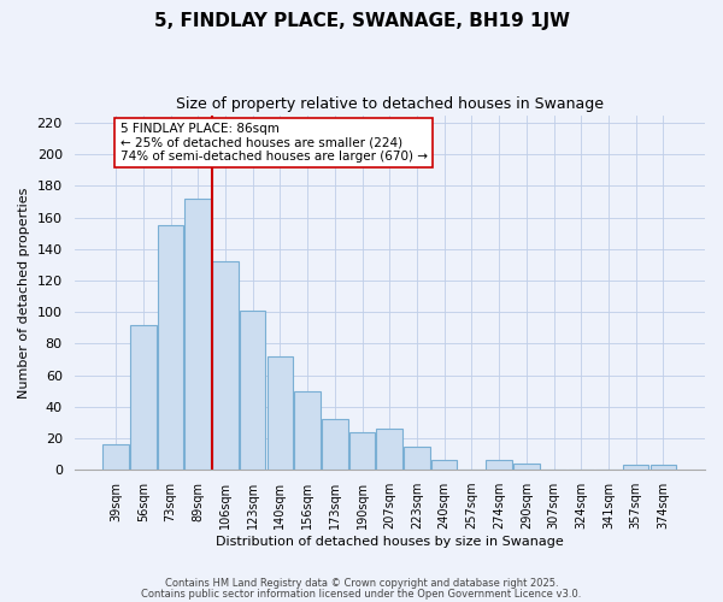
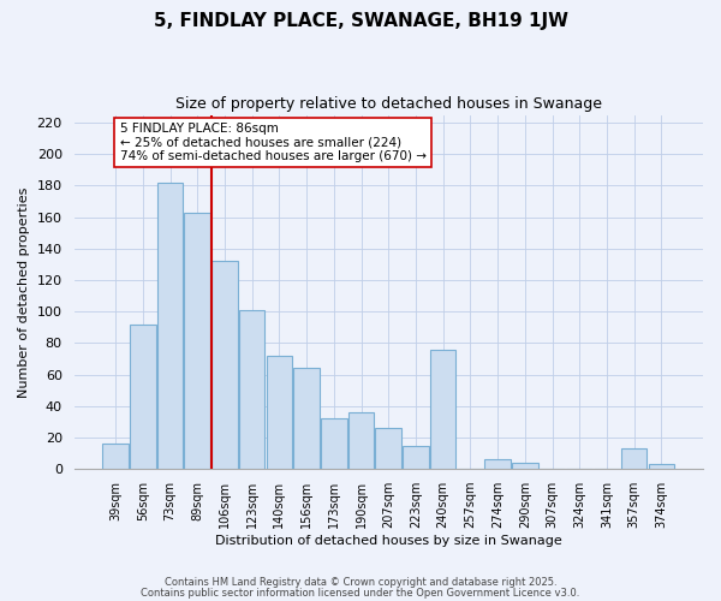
73sqm: 155 -> 182
89sqm: 172 -> 163
156sqm: 50 -> 64
190sqm: 24 -> 36
240sqm: 6 -> 76
357sqm: 3 -> 13
